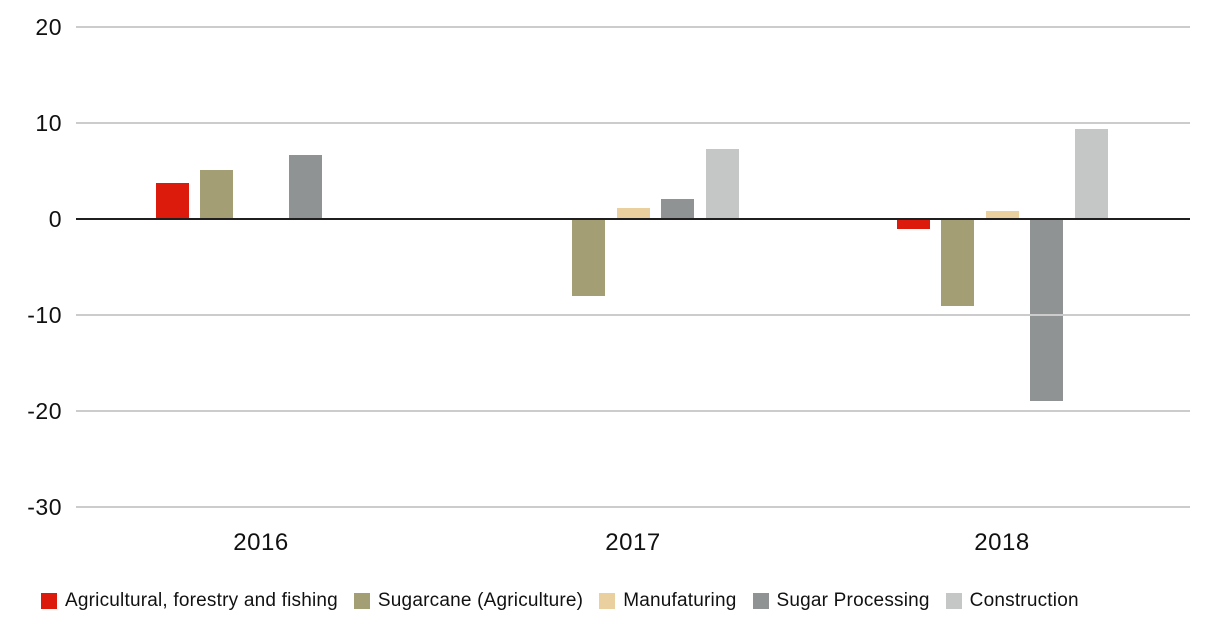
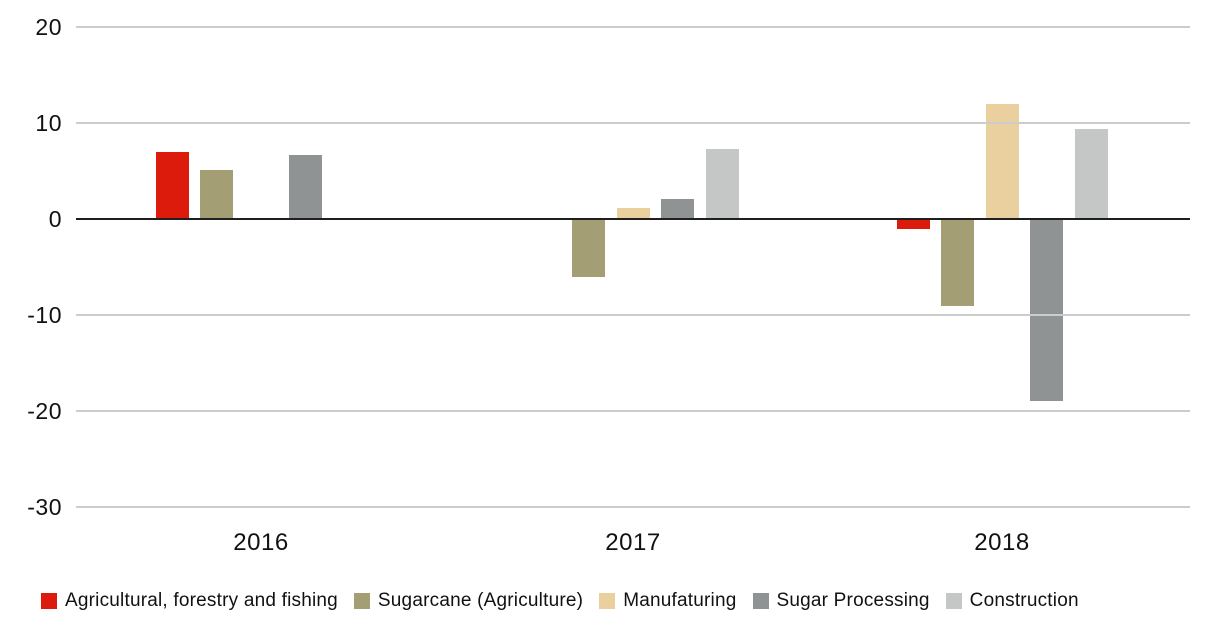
Agricultural, forestry and fishing/2016: 4 -> 7
Sugarcane (Agriculture)/2017: -8 -> -6
Manufaturing/2018: 1 -> 12
